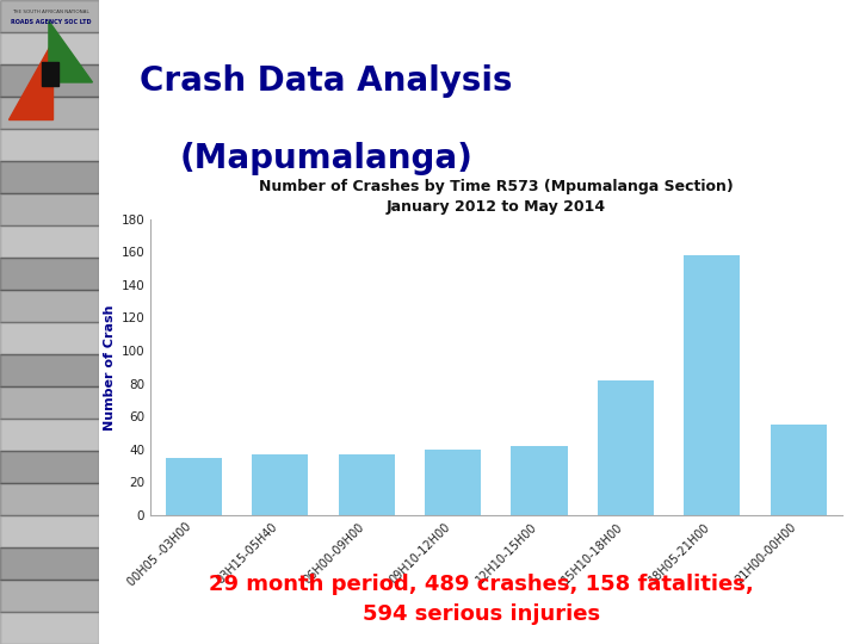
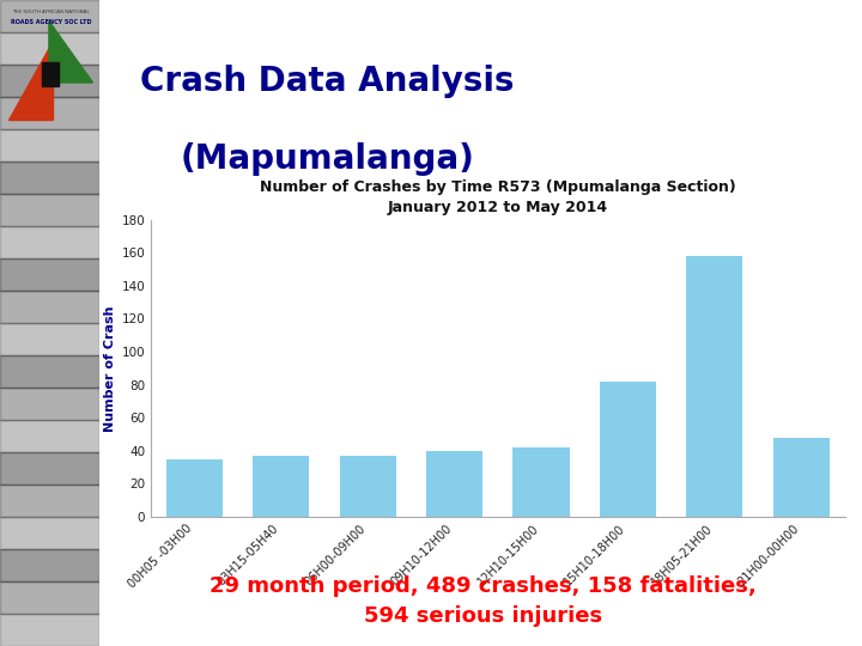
21H00-00H00: 55 -> 48
